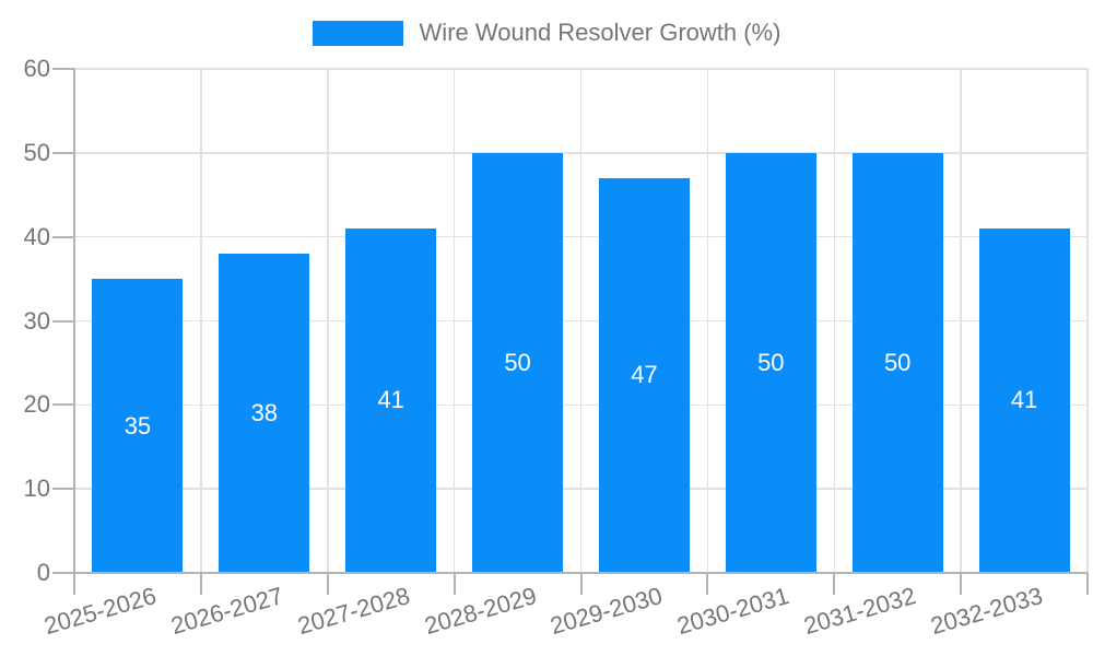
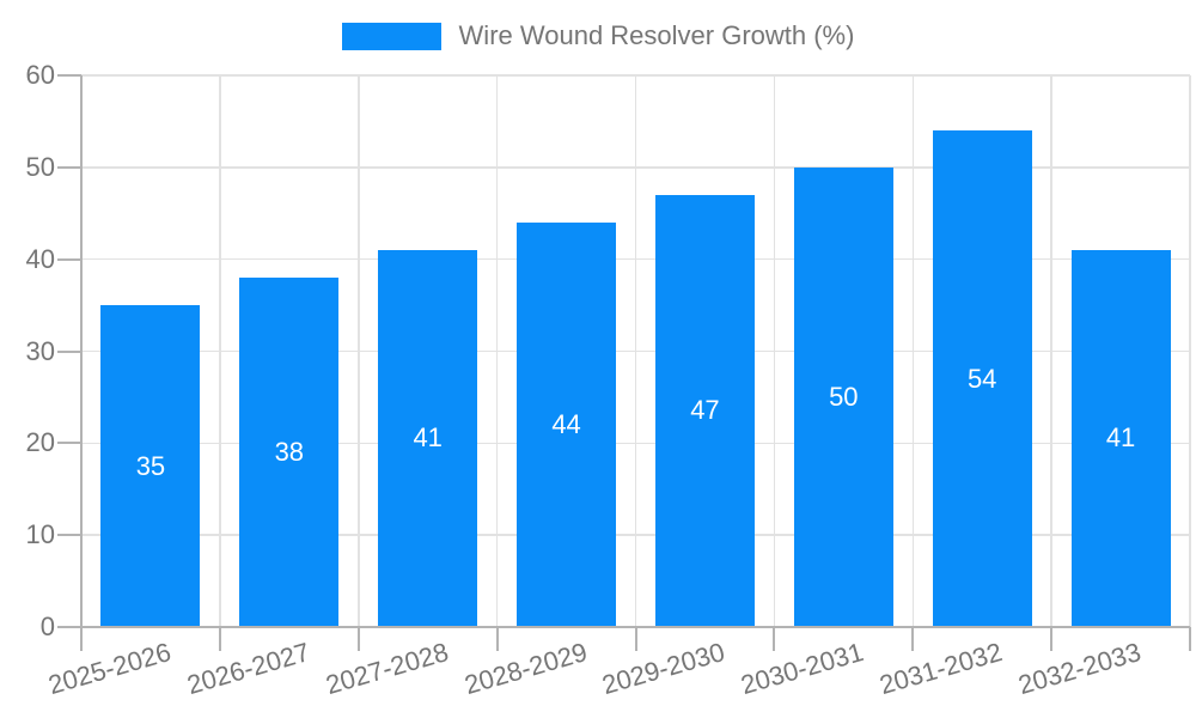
2028-2029: 50 -> 44
2031-2032: 50 -> 54
